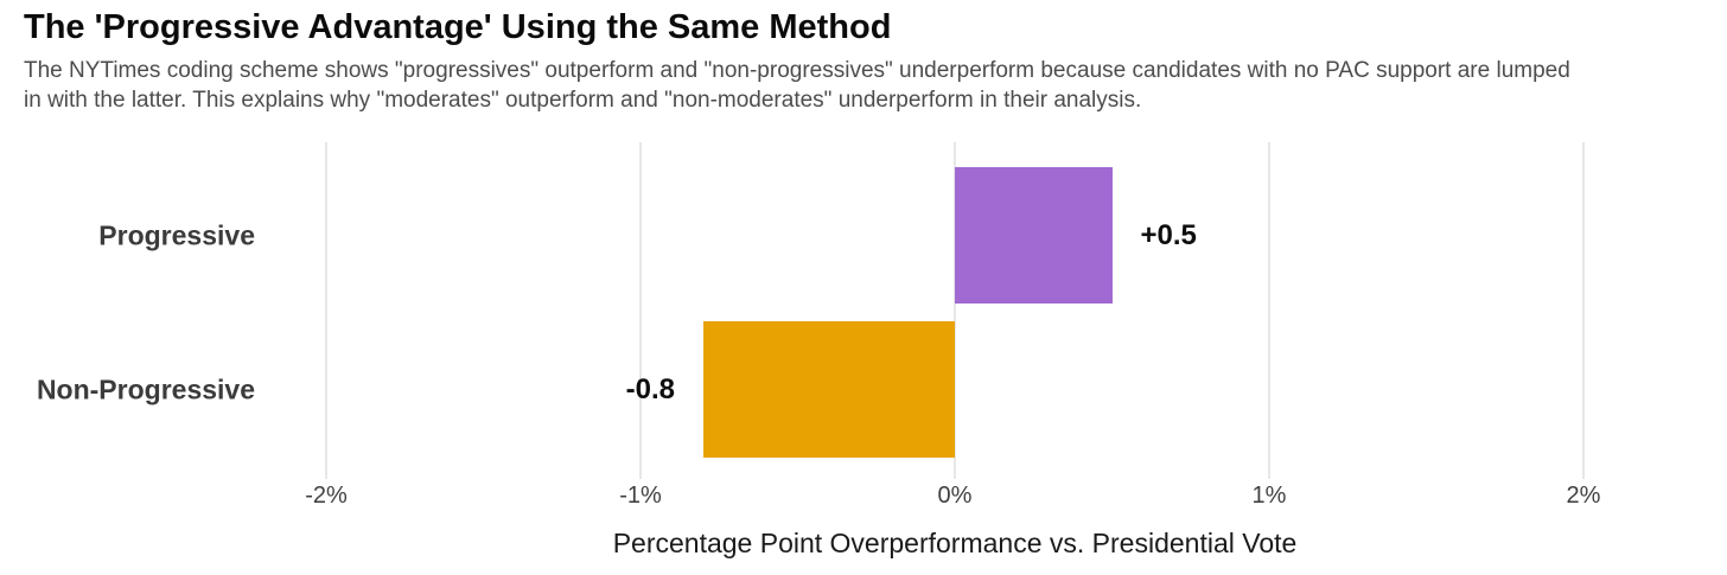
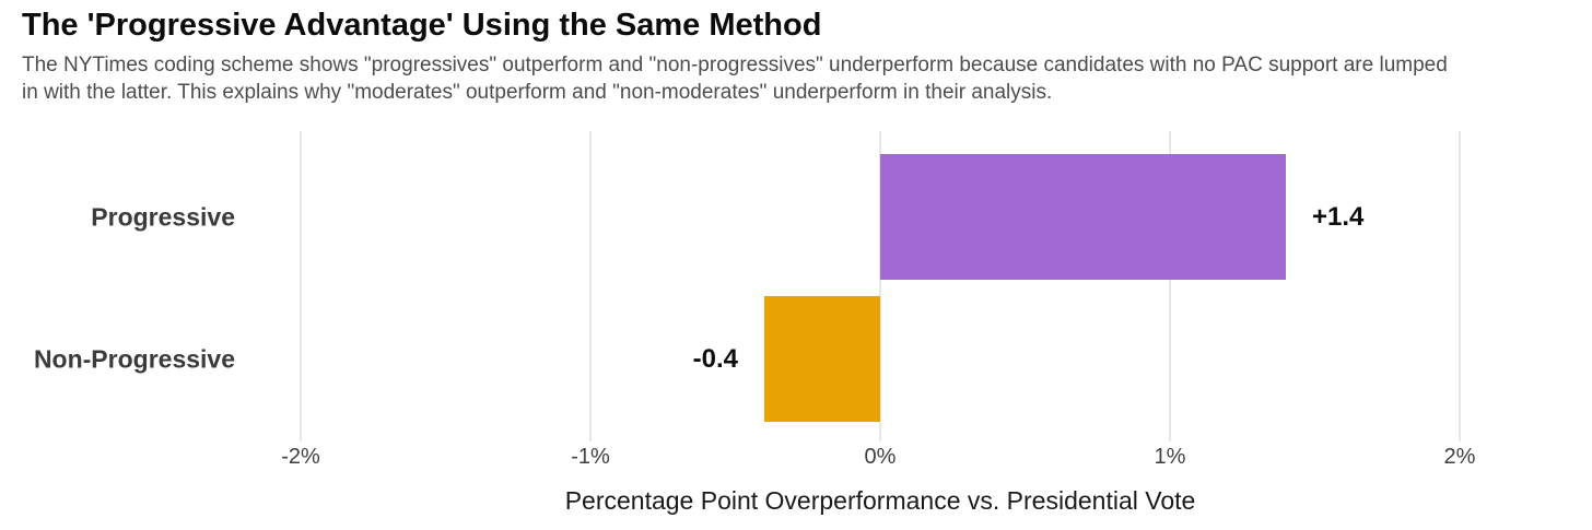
Progressive: +0.5 -> +1.4
Non-Progressive: -0.8 -> -0.4
